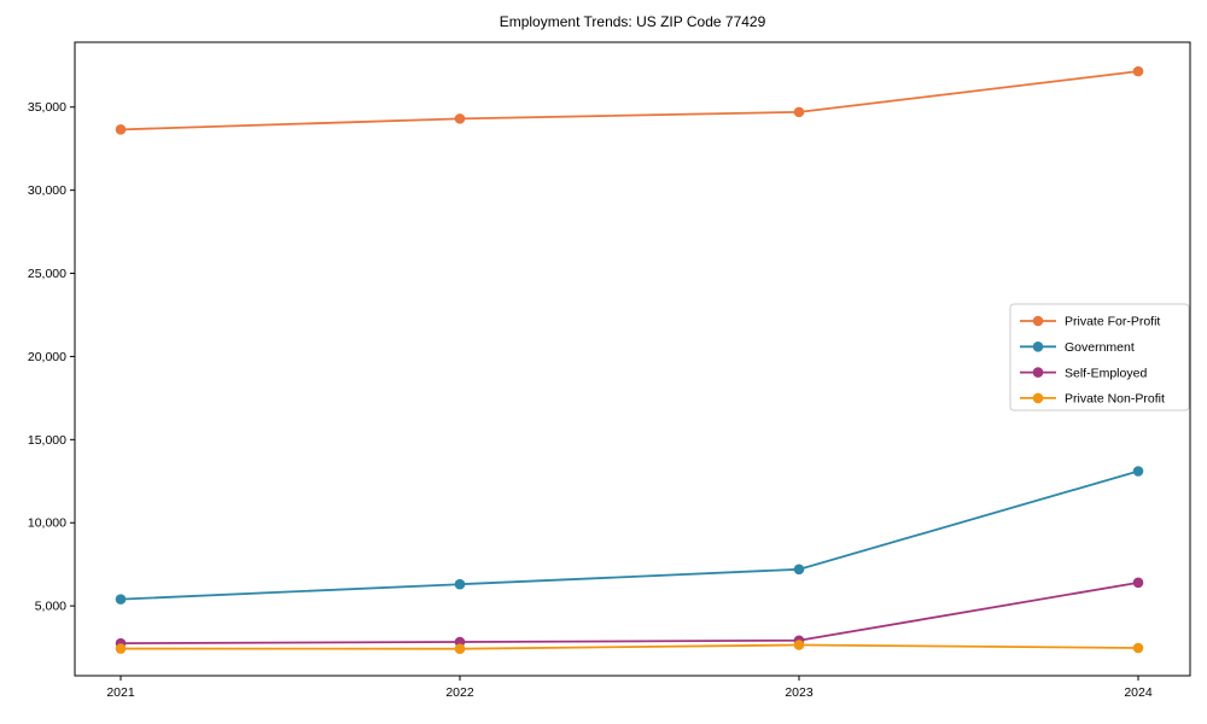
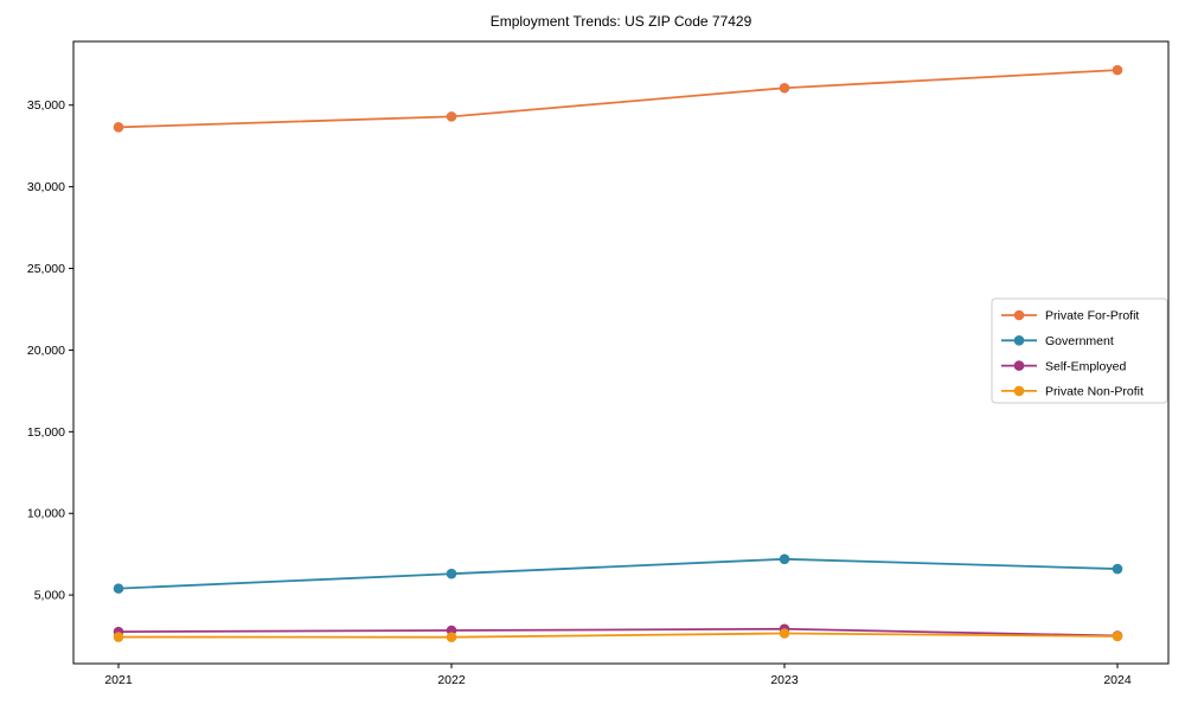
Private For-Profit/2023: 34700 -> 36000
Government/2024: 13100 -> 6600
Self-Employed/2024: 6400 -> 2500
